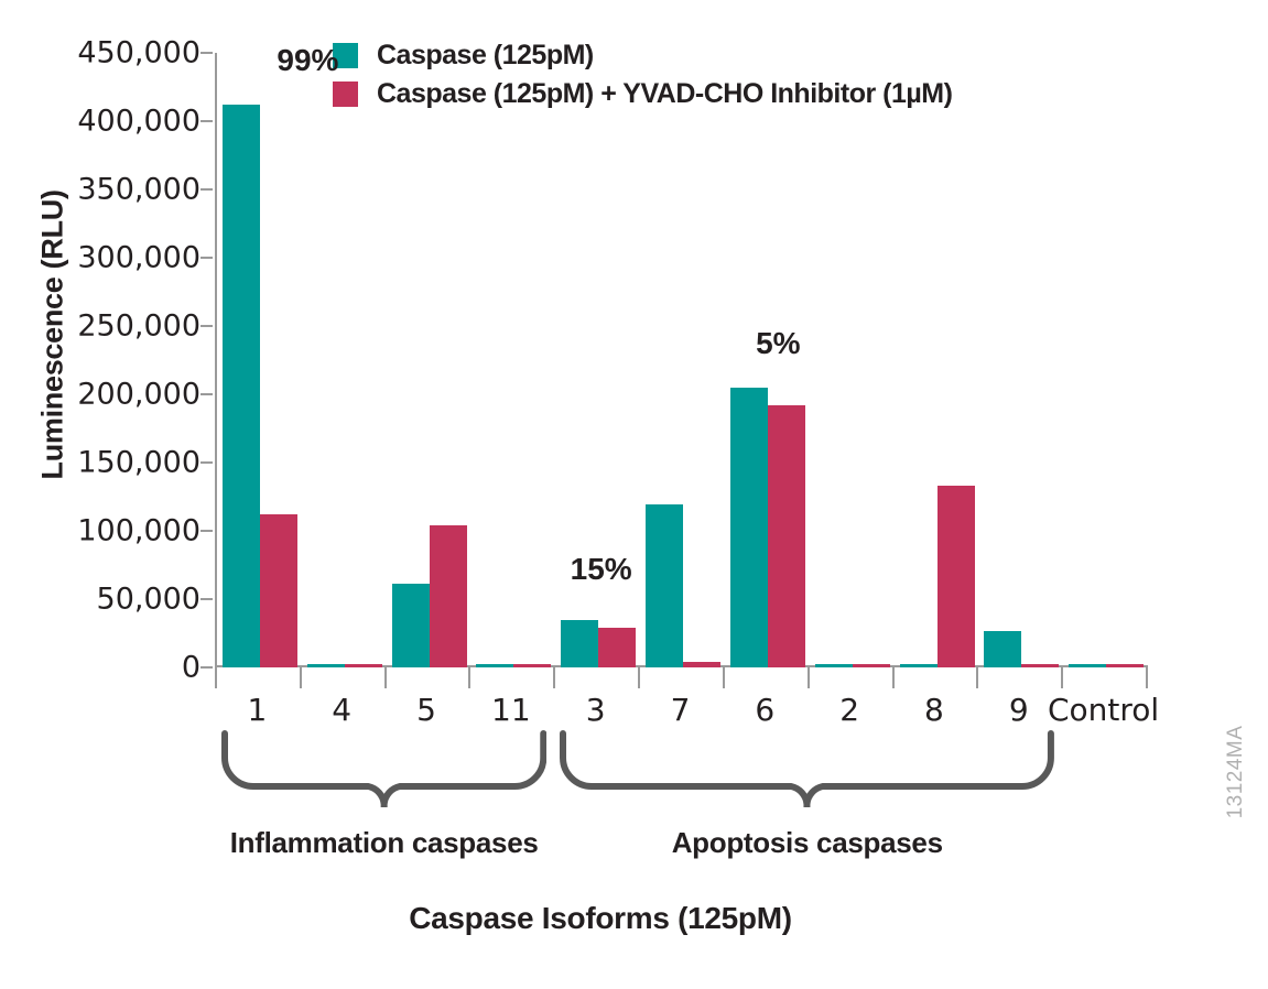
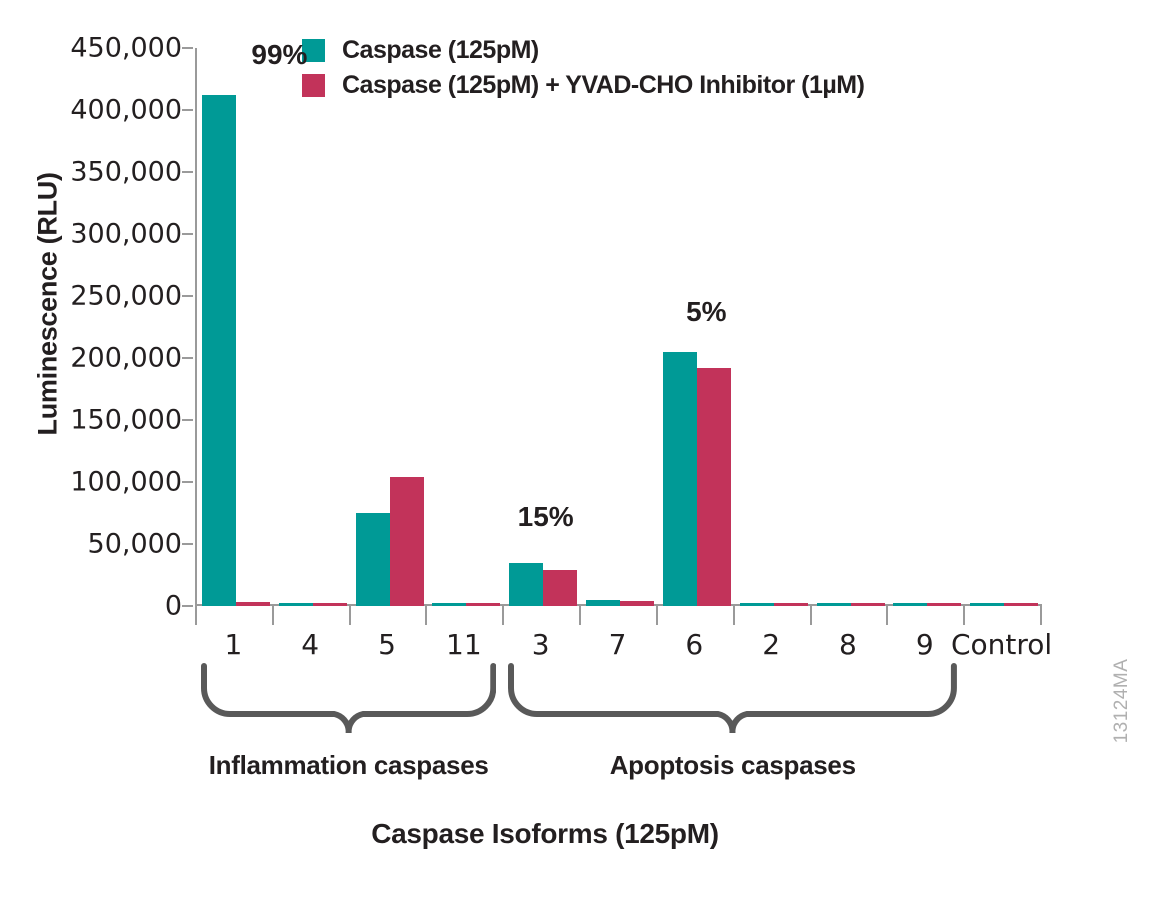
Caspase (125pM) + YVAD-CHO Inhibitor (1µM)/1: 112000 -> 3000
Caspase (125pM)/5: 61000 -> 75000
Caspase (125pM)/7: 119000 -> 5000
Caspase (125pM) + YVAD-CHO Inhibitor (1µM)/8: 133000 -> 2000
Caspase (125pM)/9: 27000 -> 2000
